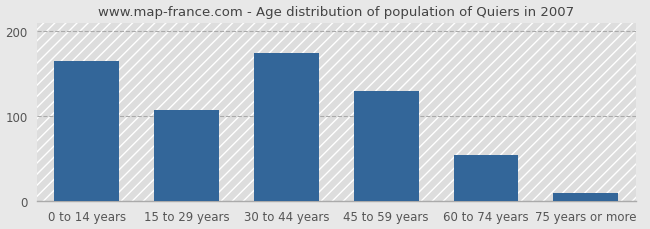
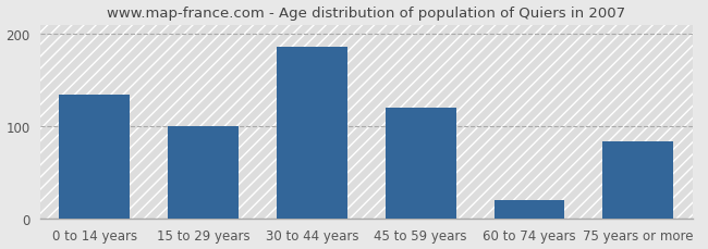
0 to 14 years: 165 -> 134
15 to 29 years: 108 -> 100
30 to 44 years: 175 -> 186
45 to 59 years: 130 -> 120
60 to 74 years: 55 -> 20
75 years or more: 10 -> 84
